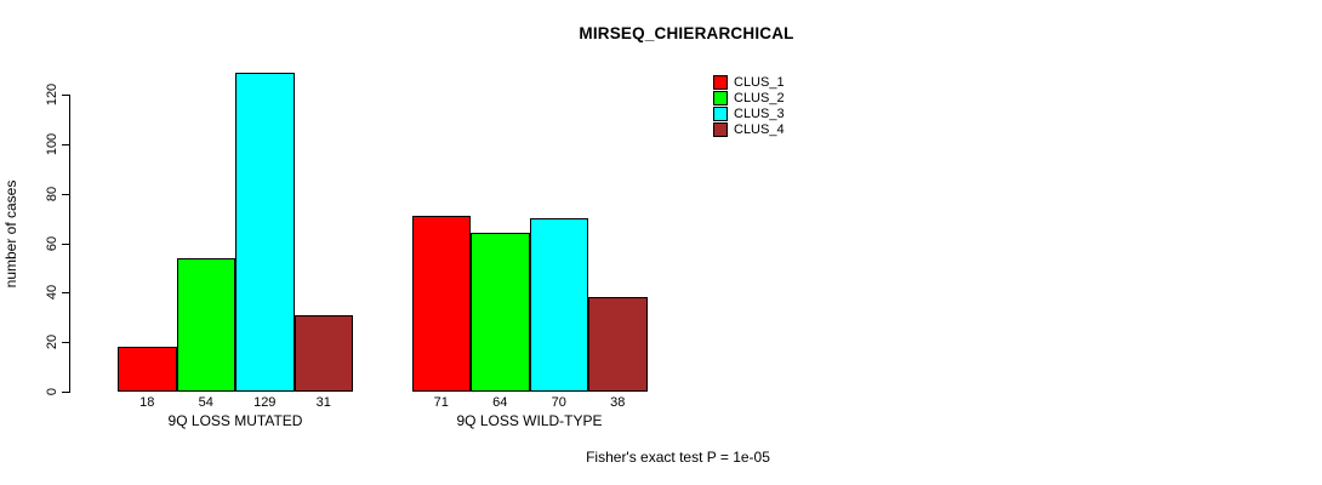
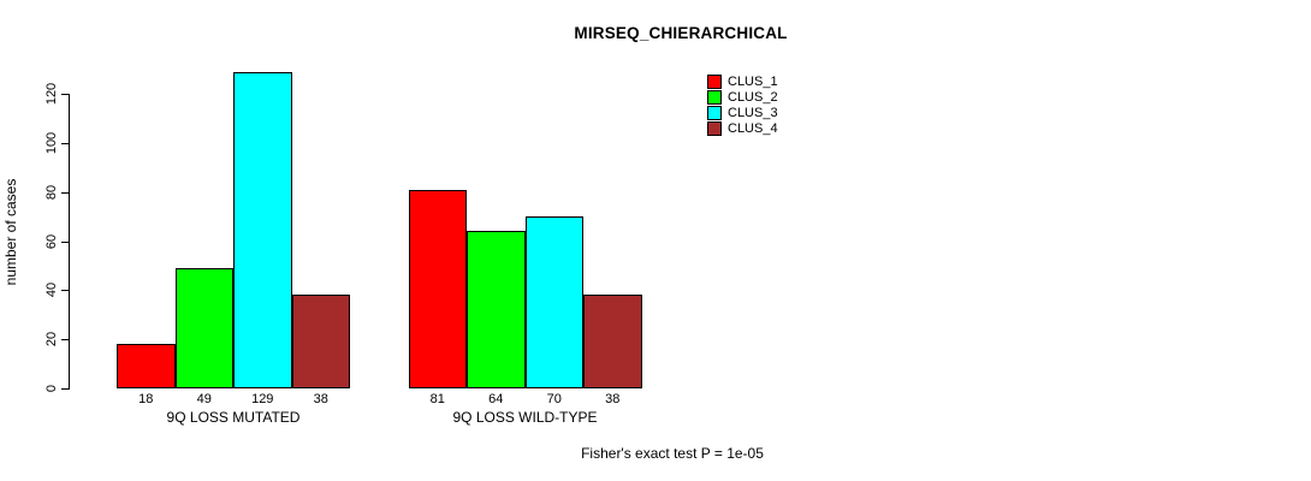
CLUS_2/9Q LOSS MUTATED: 54 -> 49
CLUS_4/9Q LOSS MUTATED: 31 -> 38
CLUS_1/9Q LOSS WILD-TYPE: 71 -> 81
